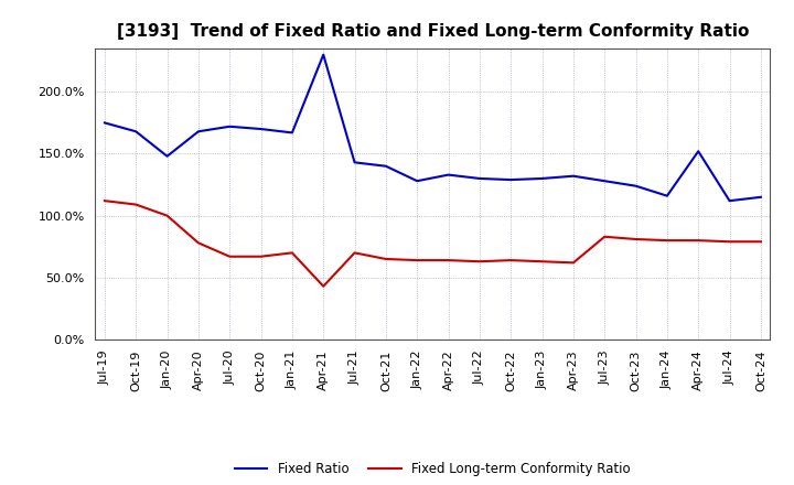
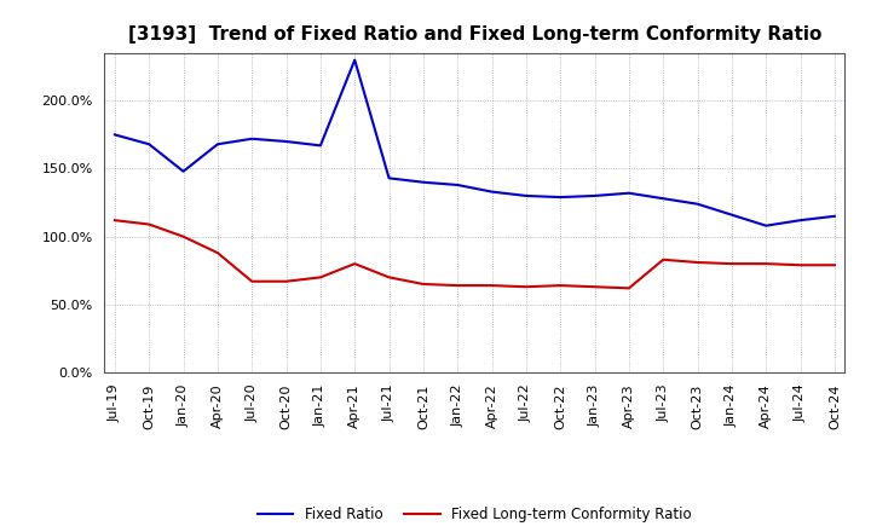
Fixed Long-term Conformity Ratio/Apr-20: 78% -> 88%
Fixed Long-term Conformity Ratio/Apr-21: 43% -> 80%
Fixed Ratio/Jan-22: 128% -> 138%
Fixed Ratio/Apr-24: 152% -> 108%
